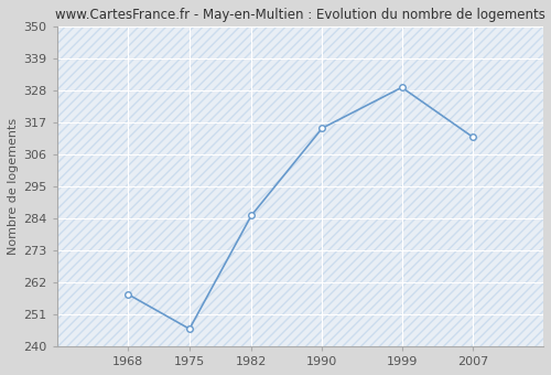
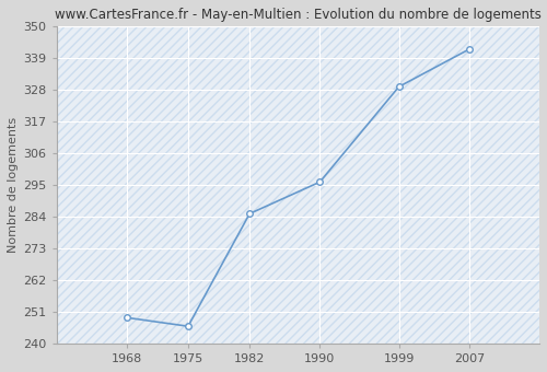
1968: 258 -> 249
1990: 315 -> 296
2007: 312 -> 342
